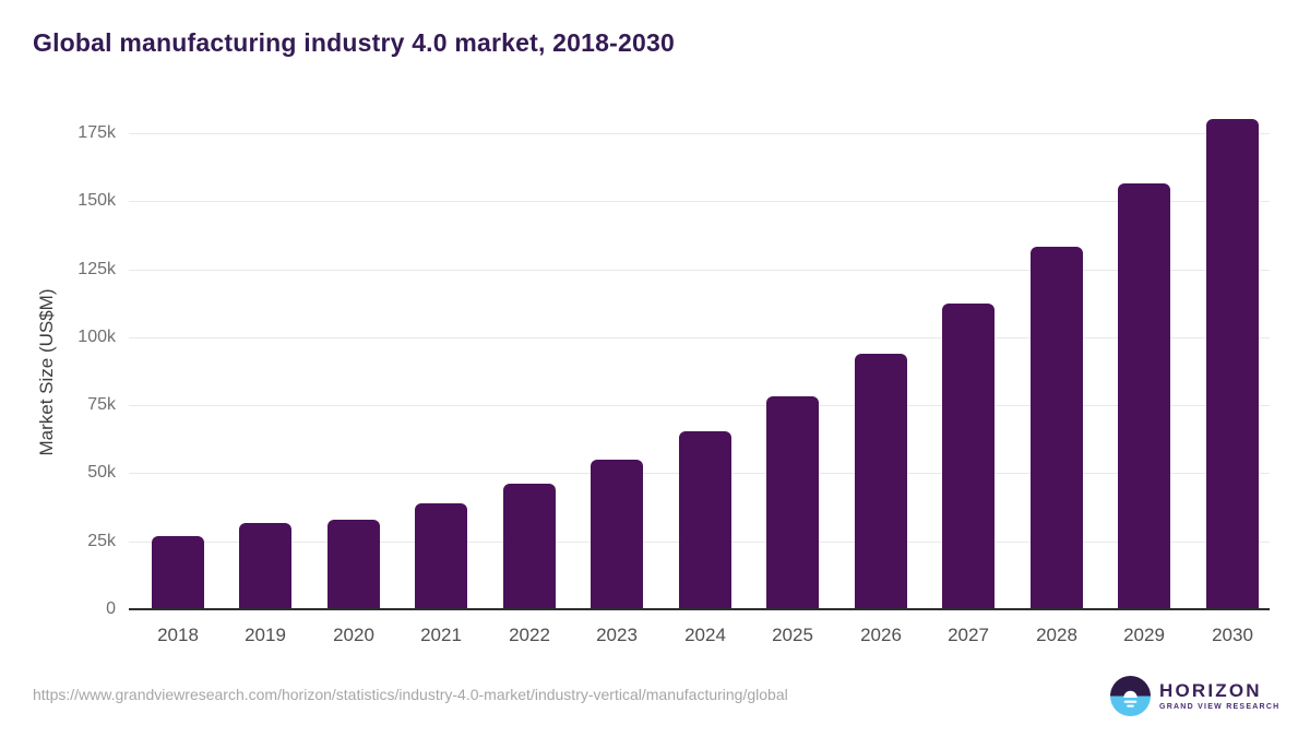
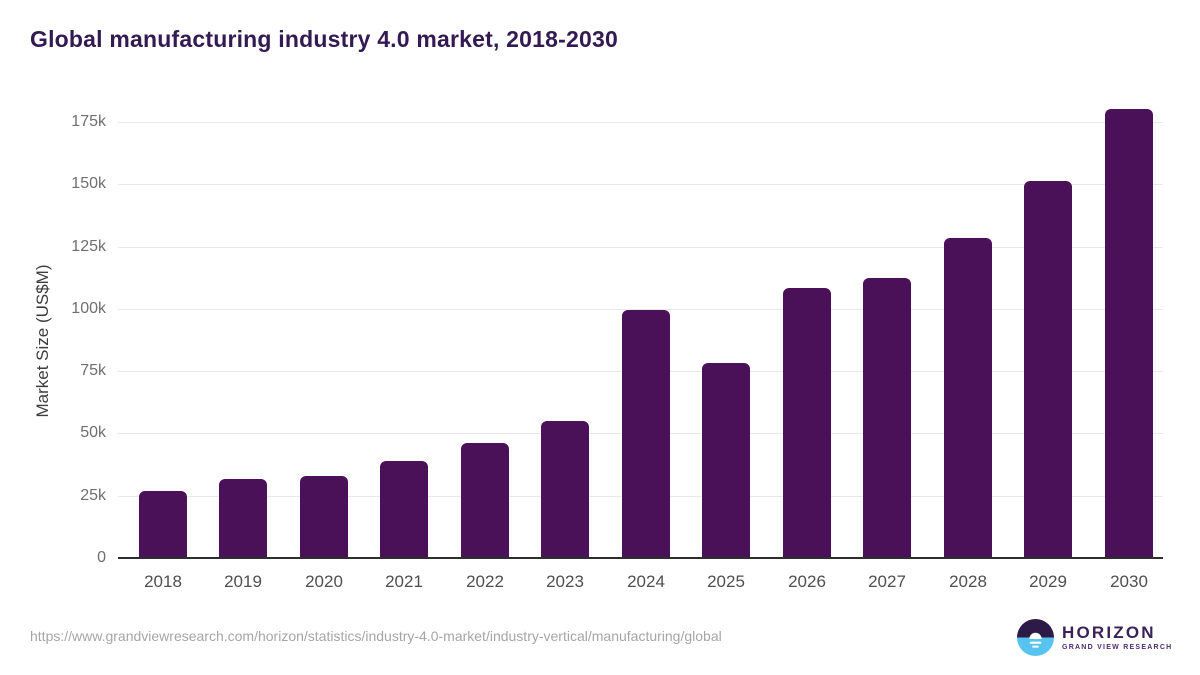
2024: 65k -> 99k
2026: 94k -> 108k
2028: 133k -> 128k
2029: 156k -> 151k
